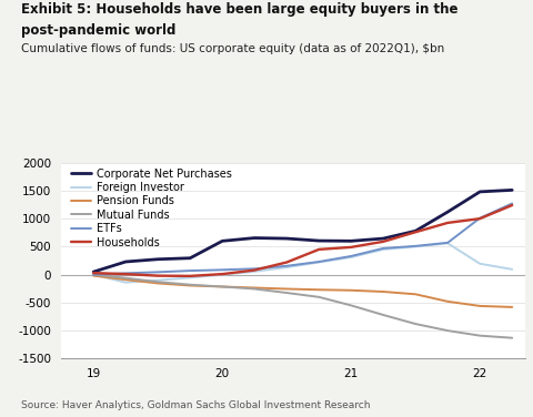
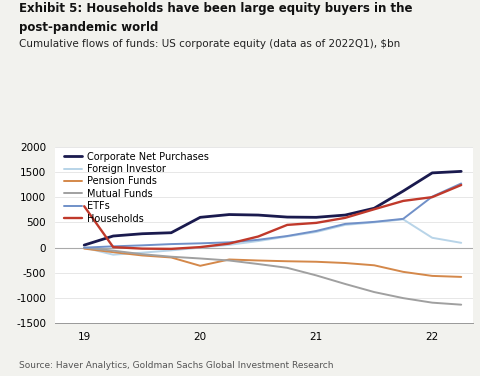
Households/19: 30 -> 820
Pension Funds/20: -220 -> -360
